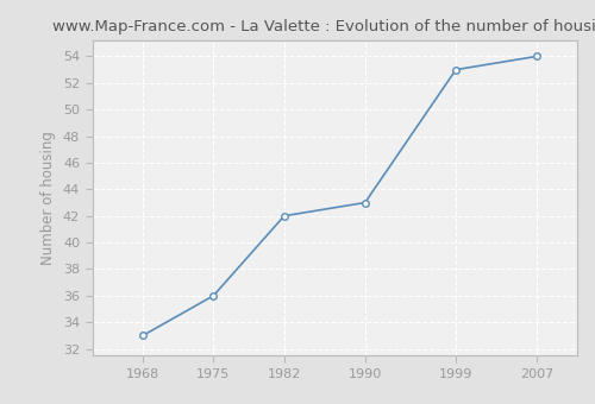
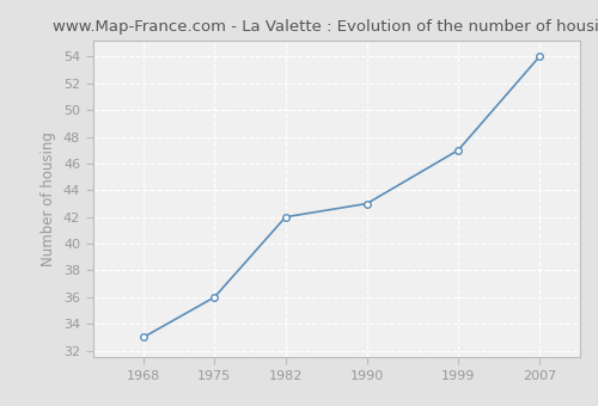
1999: 53 -> 47
